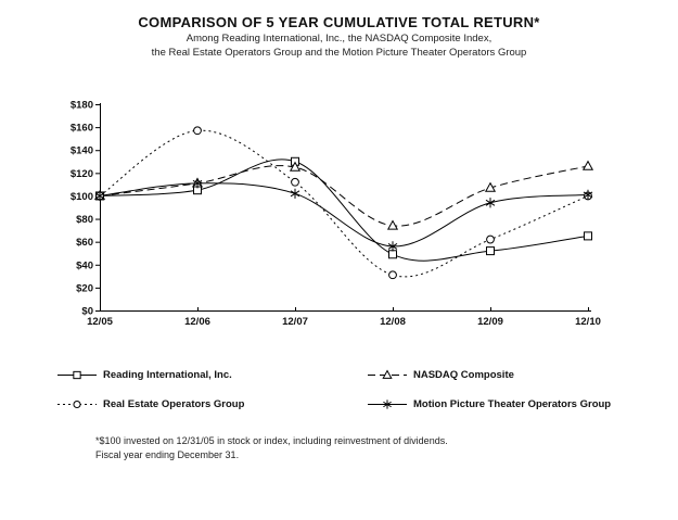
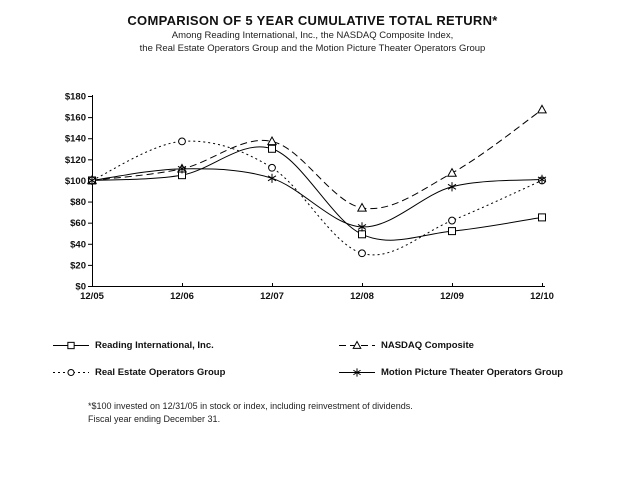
Real Estate Operators Group/12/06: $157 -> $137
NASDAQ Composite/12/07: $125 -> $137
NASDAQ Composite/12/10: $126 -> $167
